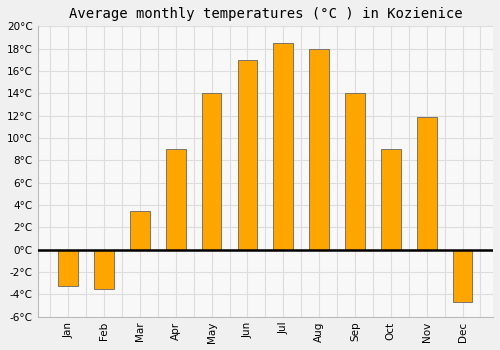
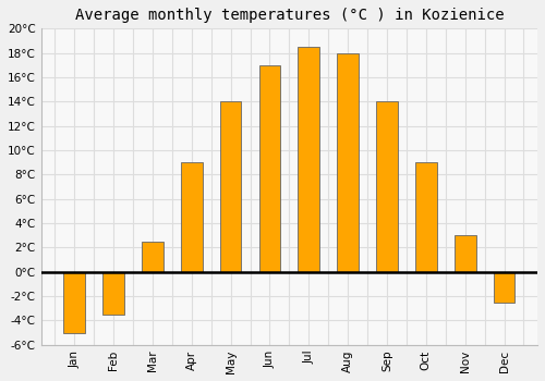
Jan: -3.2°C -> -5.0°C
Mar: 3.5°C -> 2.5°C
Nov: 11.9°C -> 3.0°C
Dec: -4.7°C -> -2.5°C
